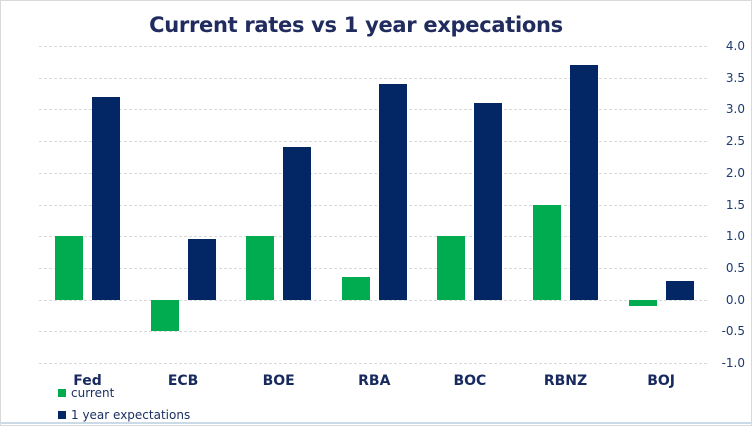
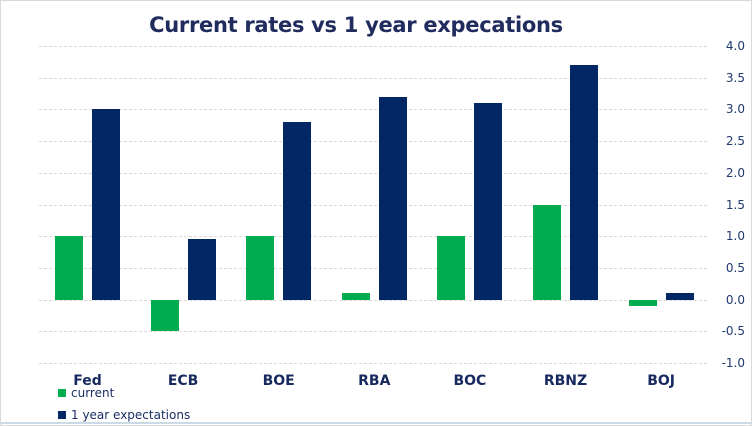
1 year expectations/Fed: 3.2 -> 3.0
1 year expectations/BOE: 2.4 -> 2.8
current/RBA: 0.3 -> 0.1
1 year expectations/RBA: 3.4 -> 3.2
1 year expectations/BOJ: 0.3 -> 0.1
